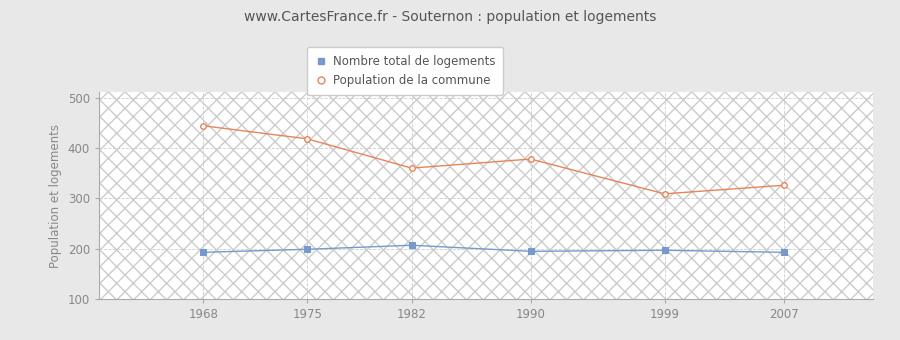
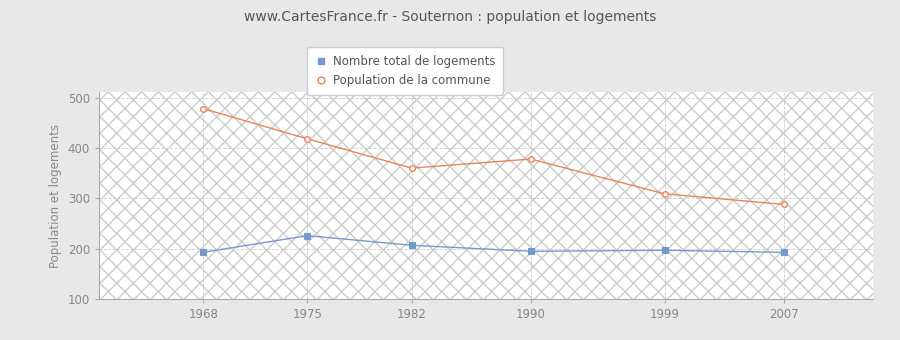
Population de la commune/1968: 444 -> 478
Nombre total de logements/1975: 199 -> 226
Population de la commune/2007: 326 -> 288
